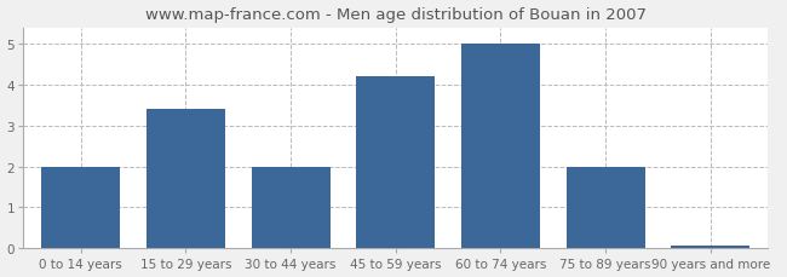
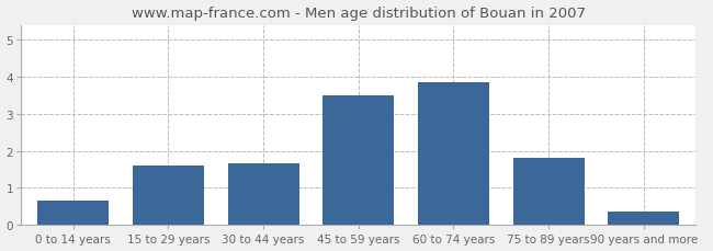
0 to 14 years: 2.00 -> 0.65
15 to 29 years: 3.40 -> 1.60
30 to 44 years: 2.00 -> 1.65
45 to 59 years: 4.20 -> 3.50
60 to 74 years: 5.00 -> 3.85
75 to 89 years: 2.00 -> 1.80
90 years and more: 0.05 -> 0.35
